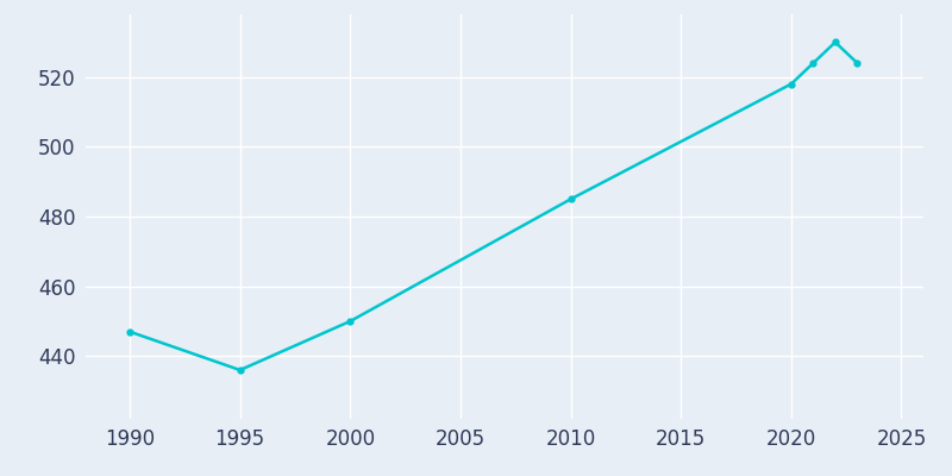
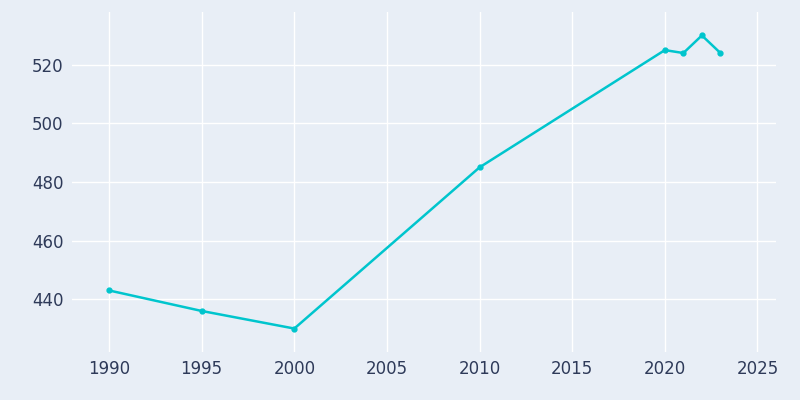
1990: 447 -> 443
2000: 450 -> 430
2020: 518 -> 525
